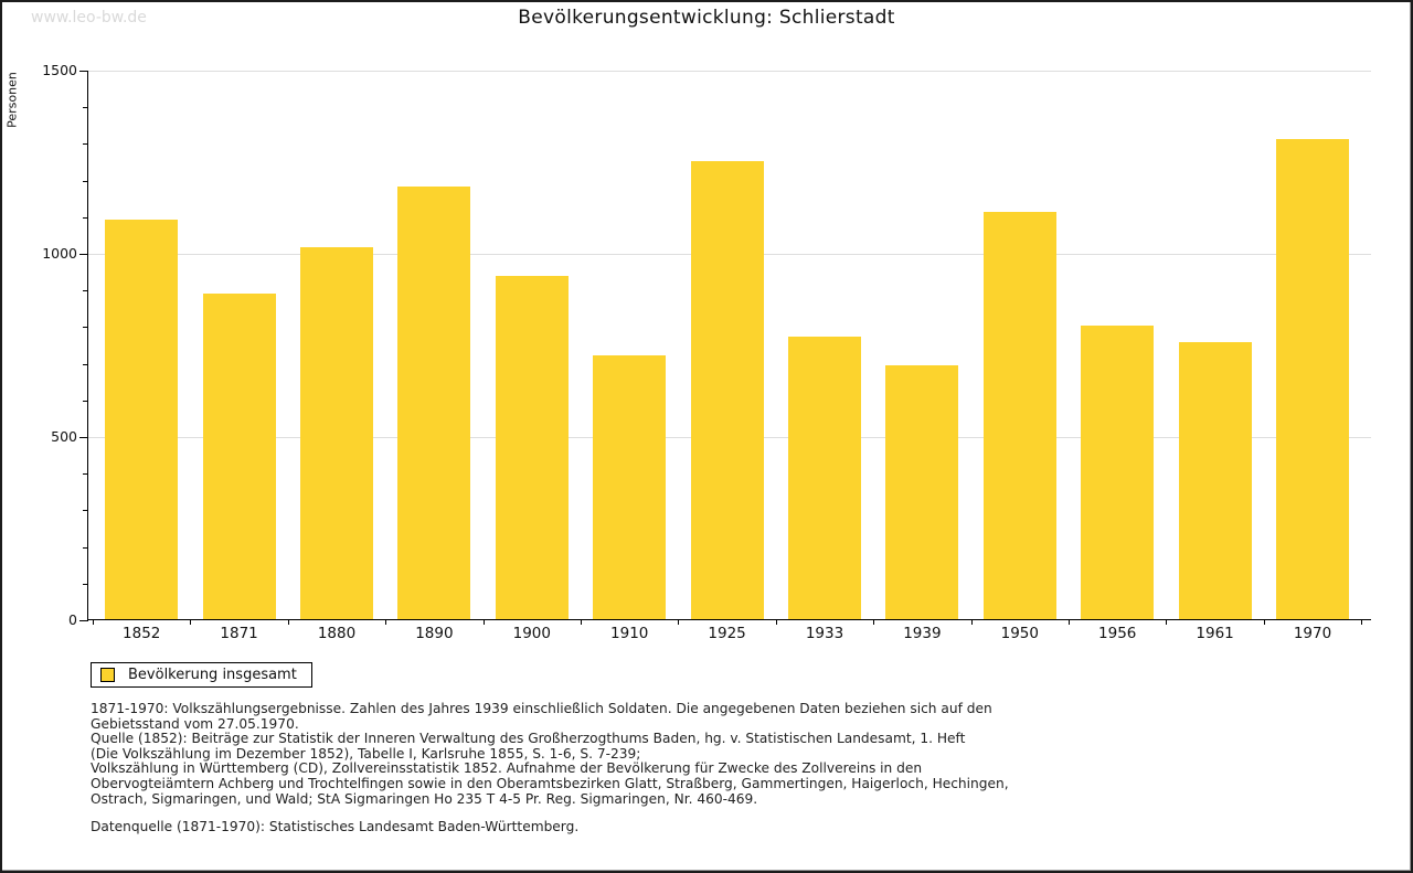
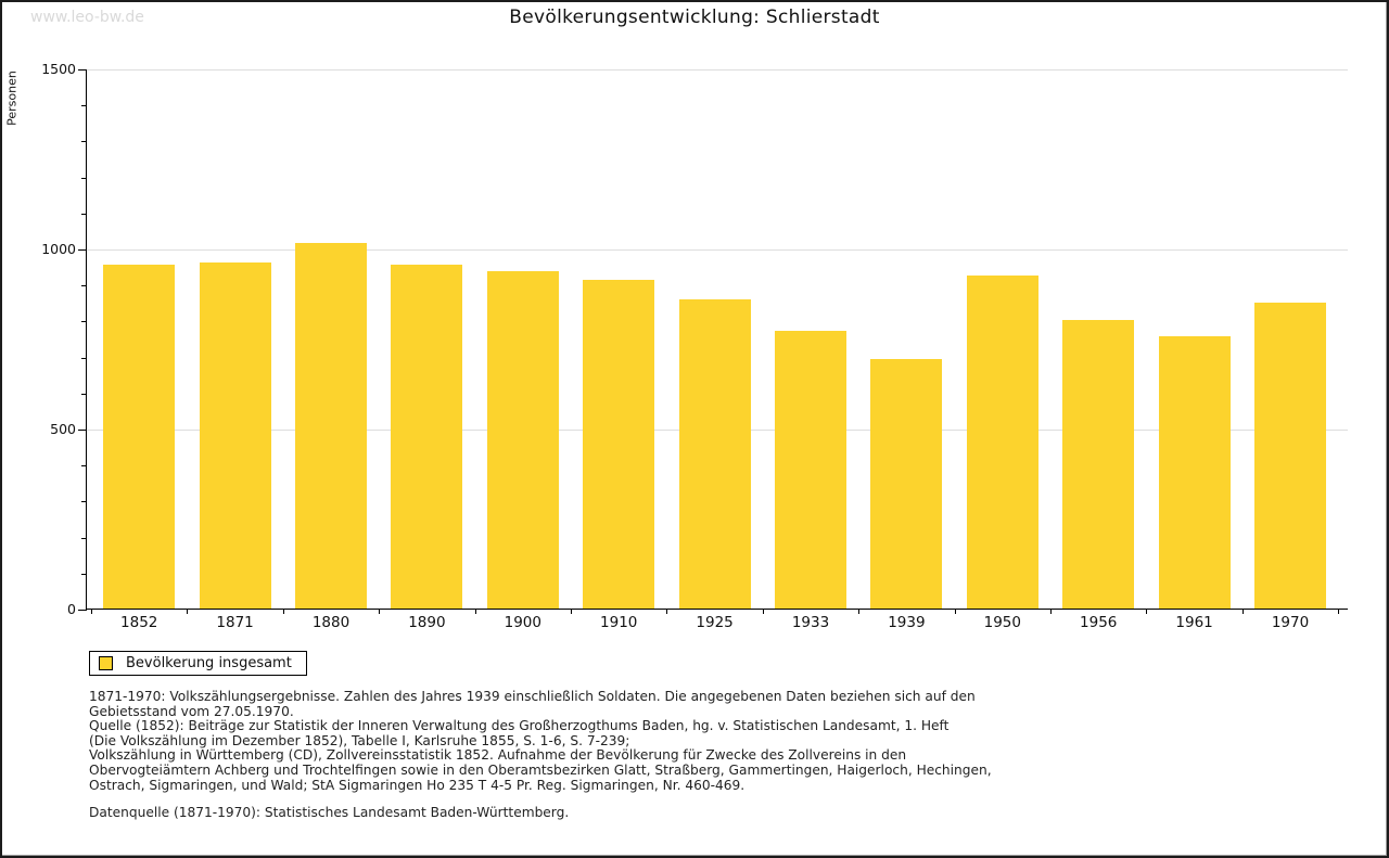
1852: 1090 -> 960
1871: 890 -> 960
1890: 1180 -> 950
1910: 720 -> 910
1925: 1250 -> 860
1950: 1110 -> 930
1970: 1310 -> 850
